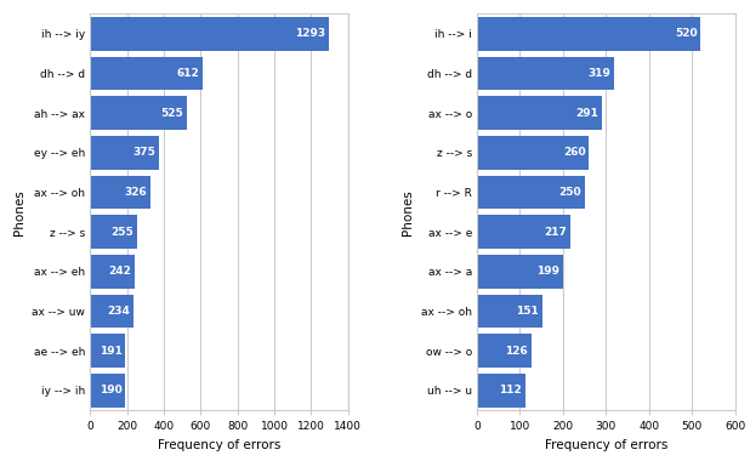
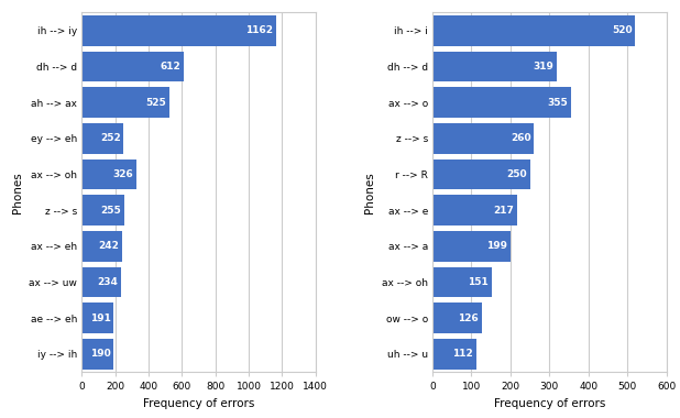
ih --> iy: 1293 -> 1162
ey --> eh: 375 -> 252
ax --> o: 291 -> 355
